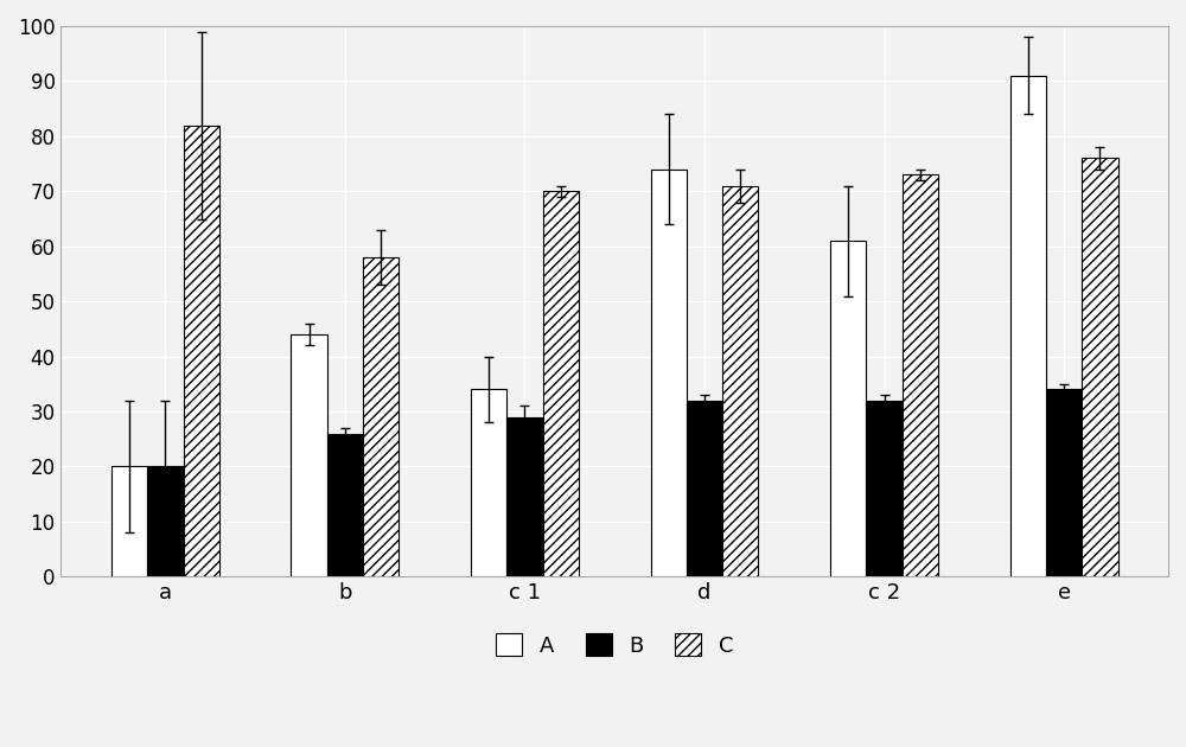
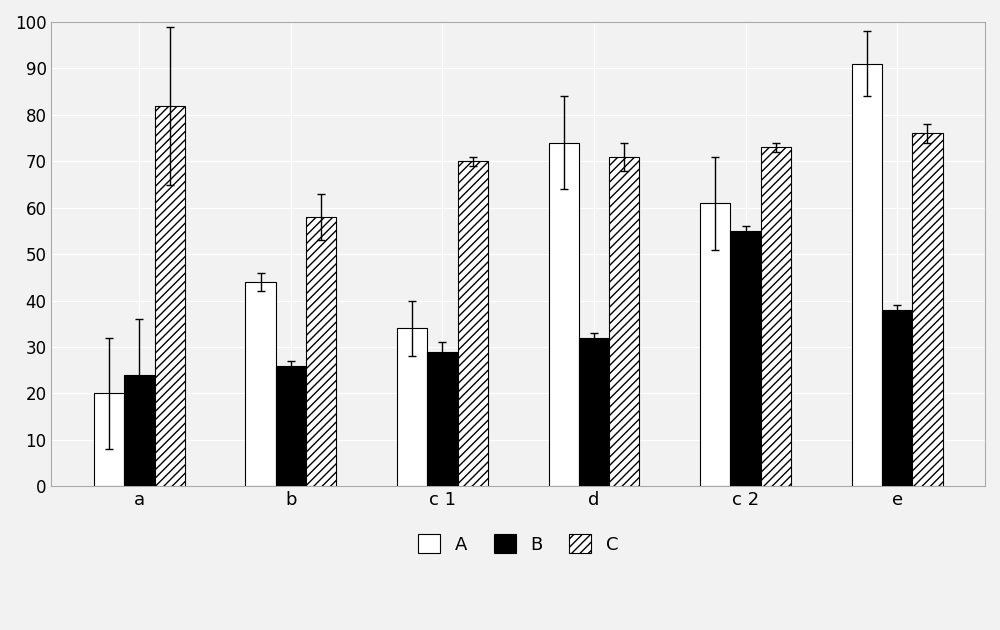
B/a: 20 -> 24
B/c 2: 32 -> 55
B/e: 34 -> 38
